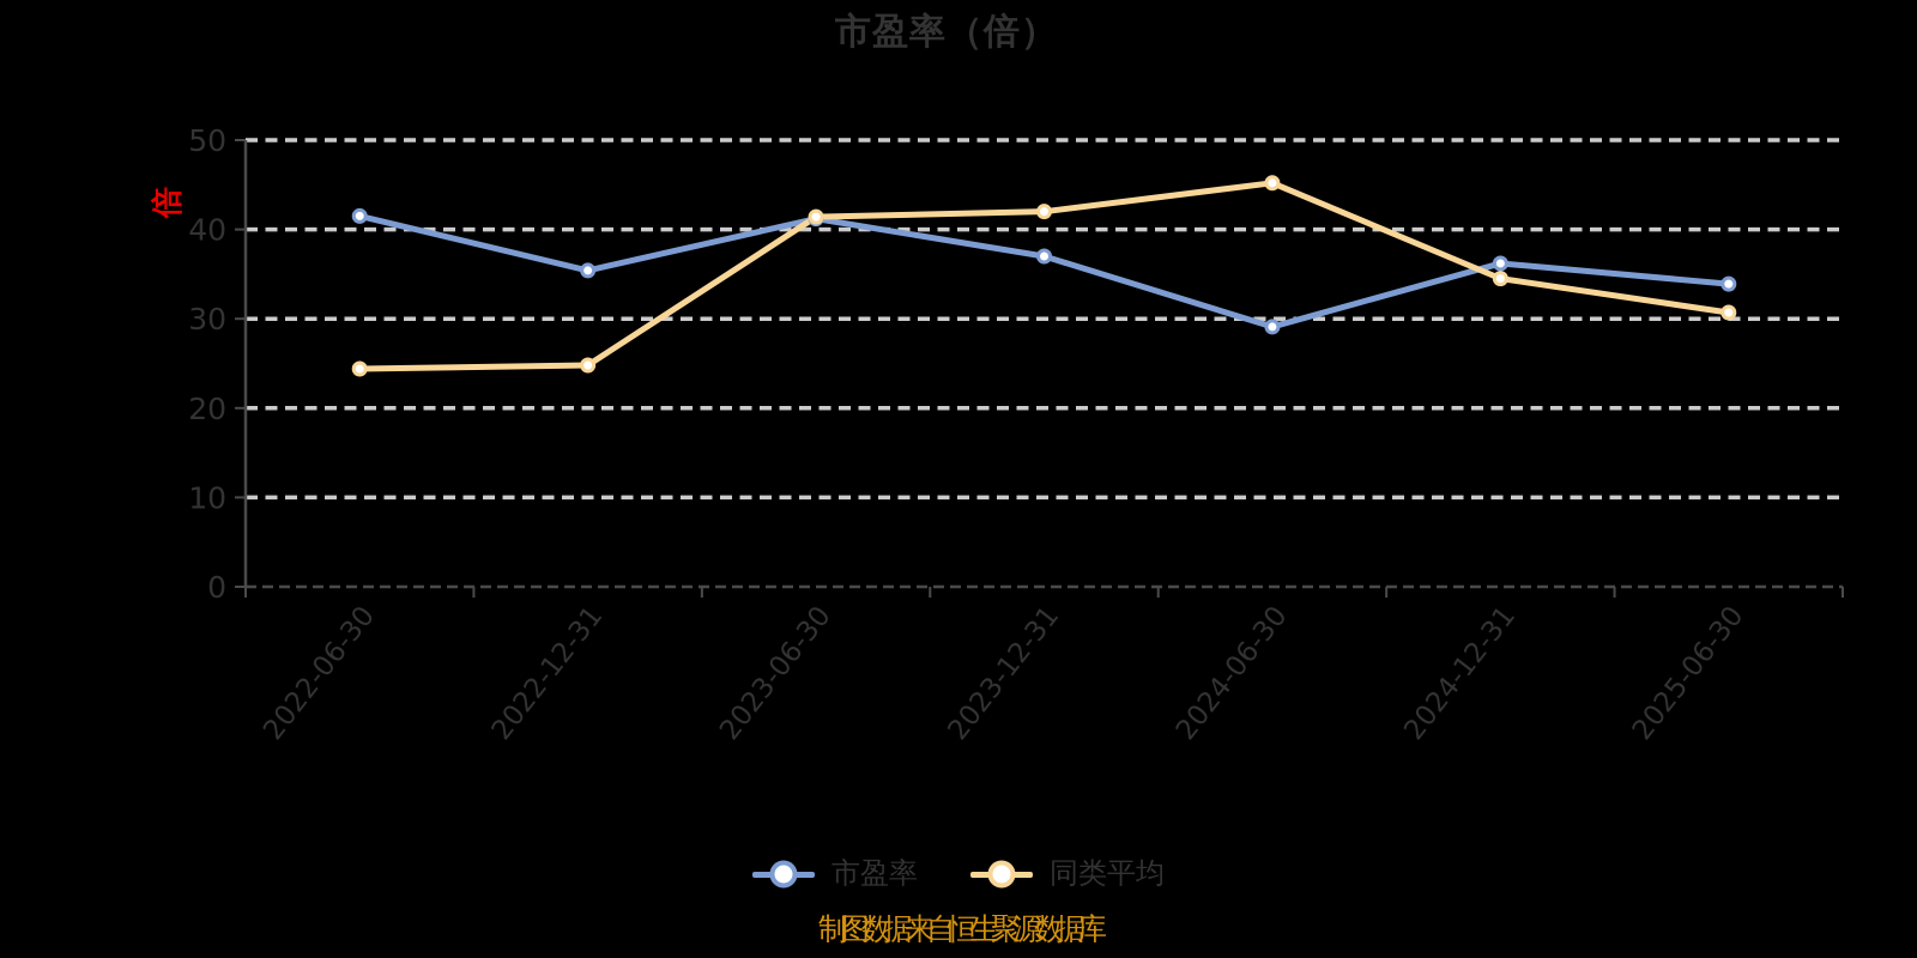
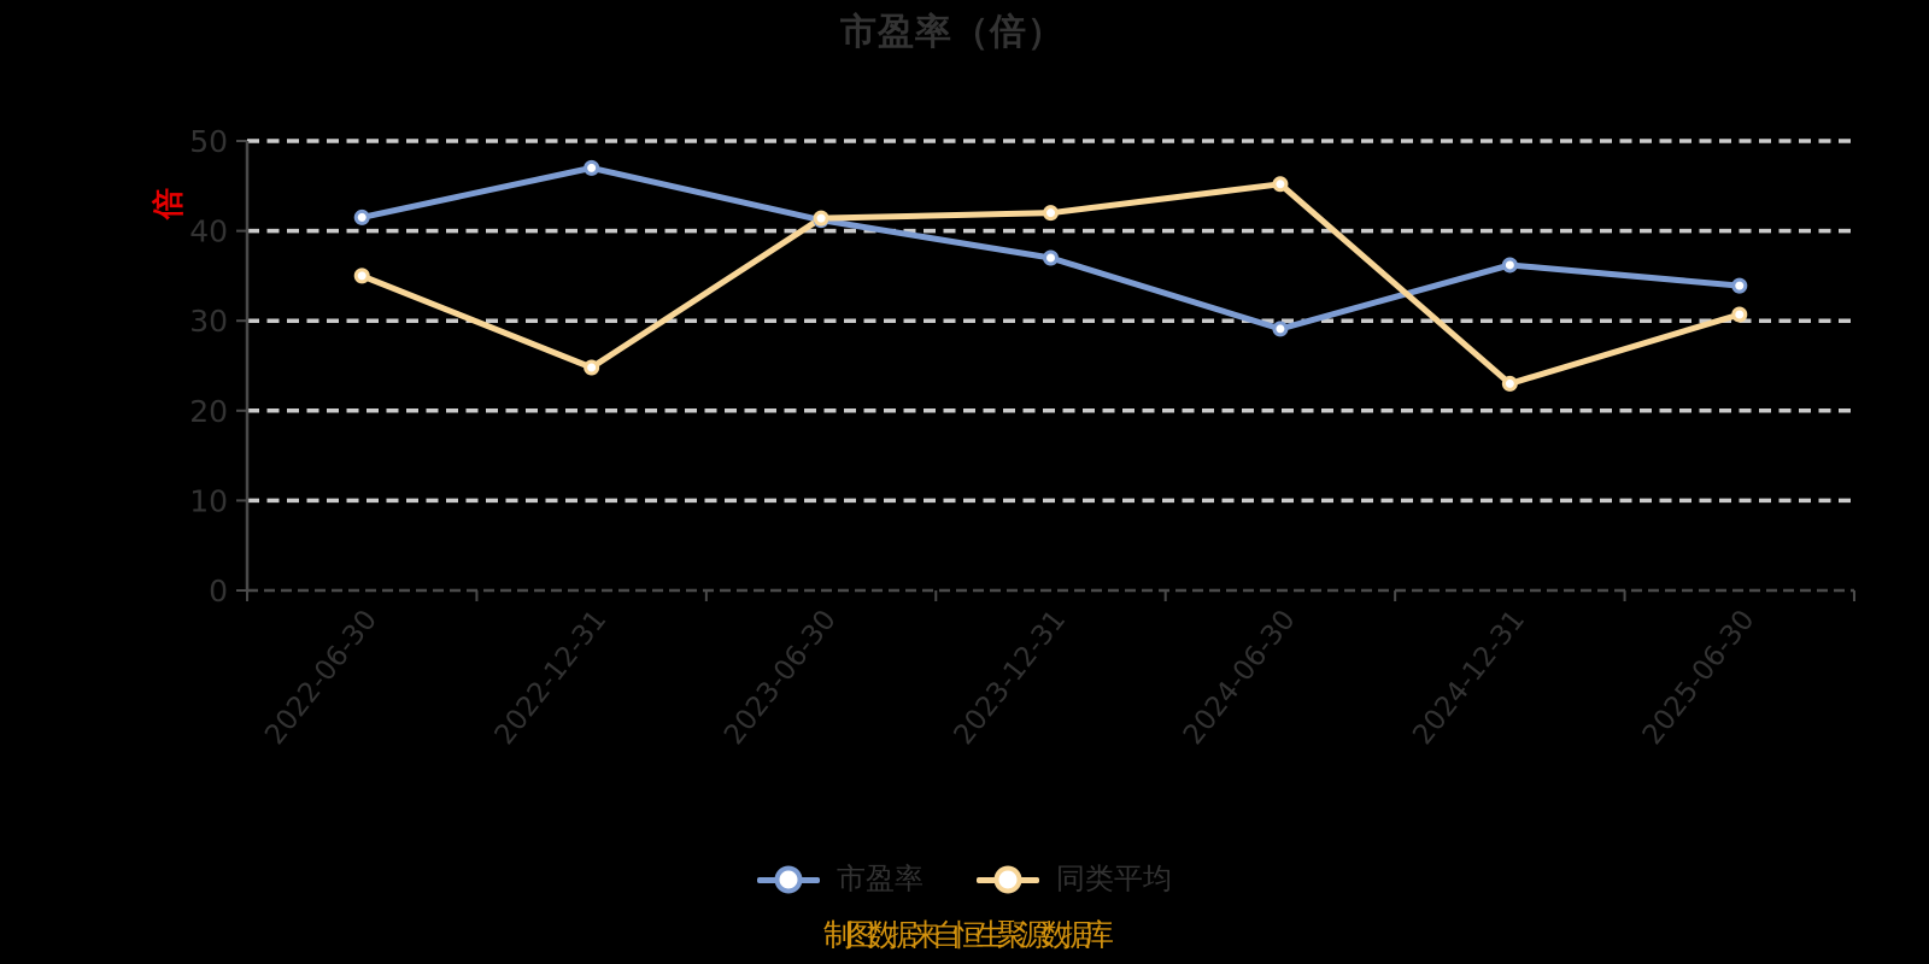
同类平均/2022-06-30: 24 -> 35
市盈率/2022-12-31: 35 -> 47
同类平均/2024-12-31: 34 -> 23
